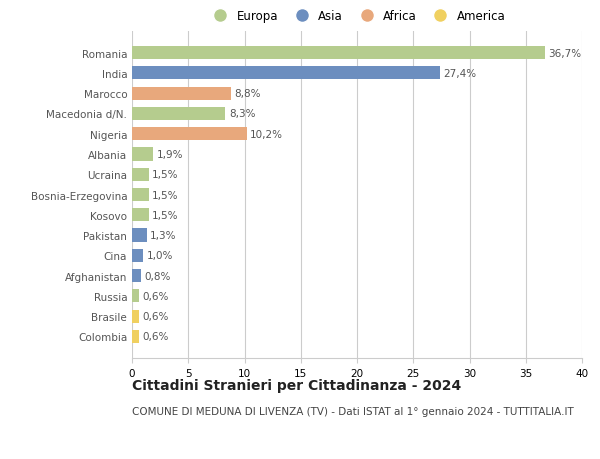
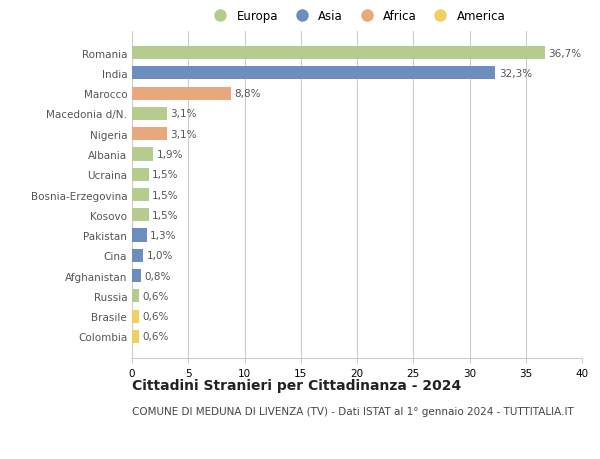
India: 27,4% -> 32,3%
Macedonia d/N.: 8,3% -> 3,1%
Nigeria: 10,2% -> 3,1%
